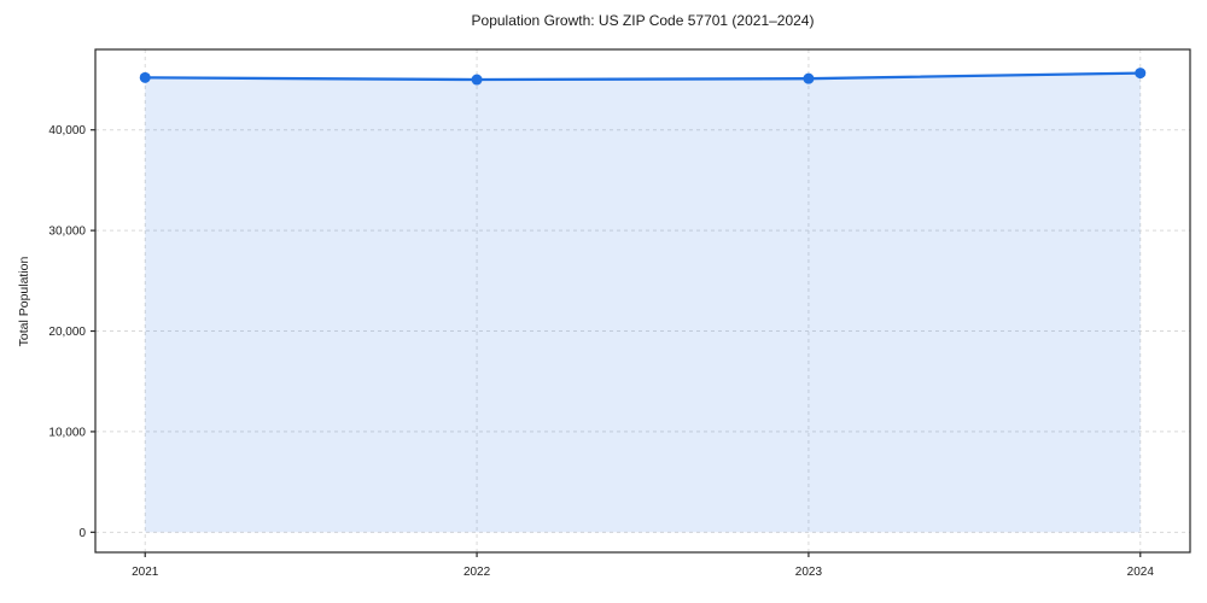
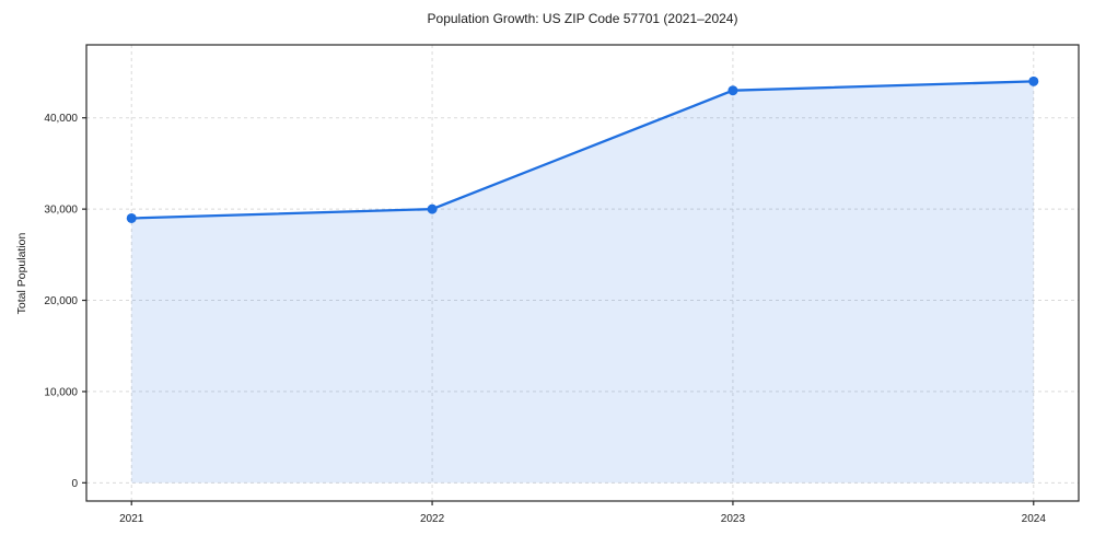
2021: 45000 -> 29000
2022: 45000 -> 30000
2023: 45000 -> 43000
2024: 46000 -> 44000
